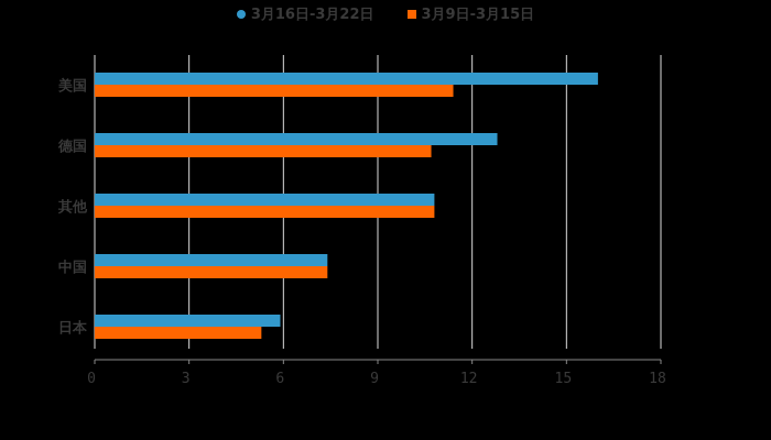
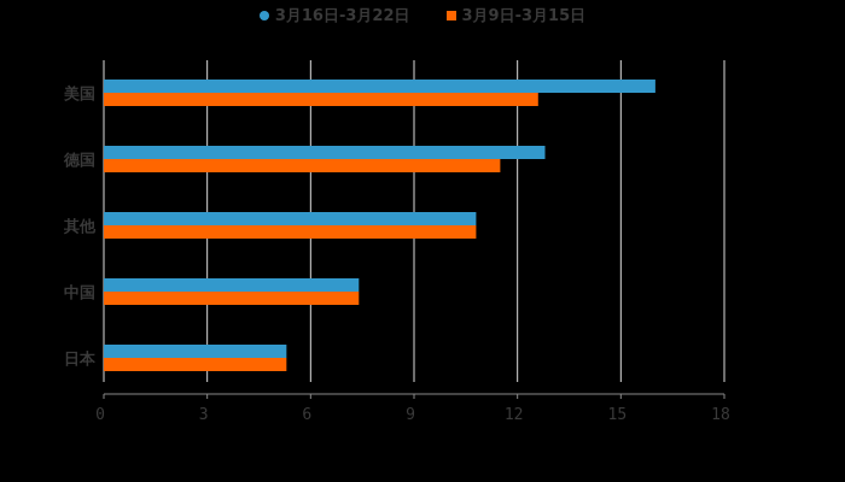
3月9日-3月15日/美国: 11.4 -> 12.6
3月9日-3月15日/德国: 10.7 -> 11.5
3月16日-3月22日/日本: 5.9 -> 5.3
